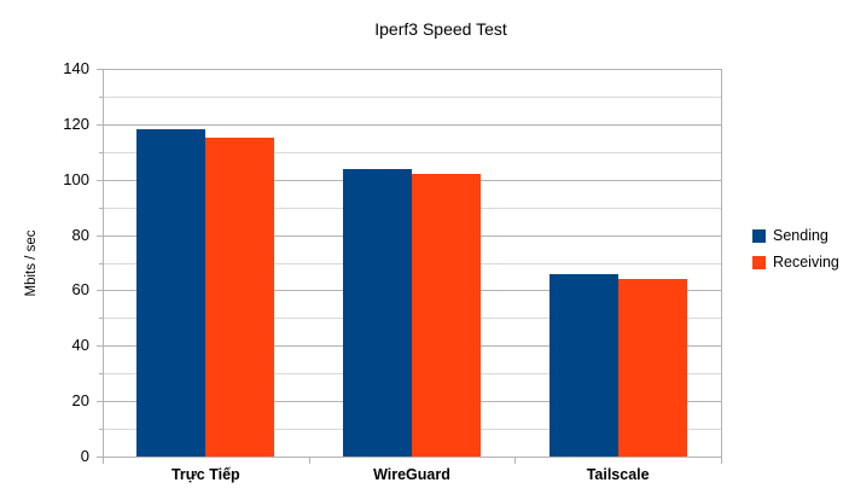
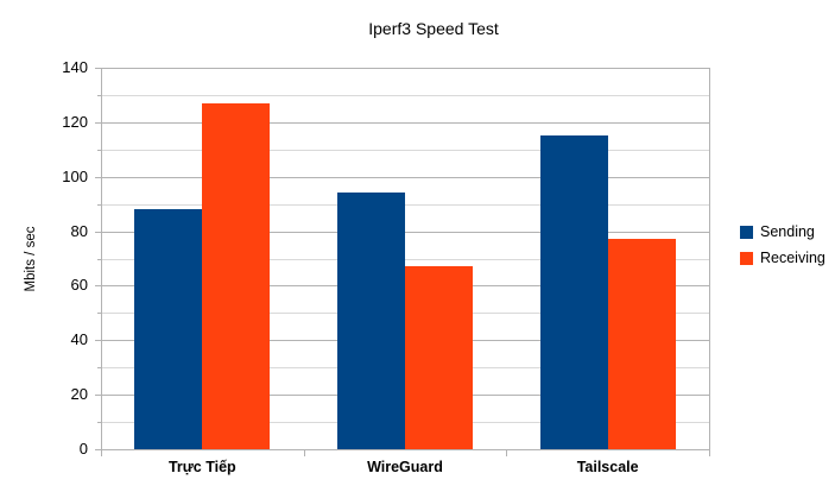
Sending/Trực Tiếp: 118 -> 88
Receiving/Trực Tiếp: 115 -> 127
Sending/WireGuard: 104 -> 94
Receiving/WireGuard: 102 -> 67
Sending/Tailscale: 66 -> 115
Receiving/Tailscale: 64 -> 77
